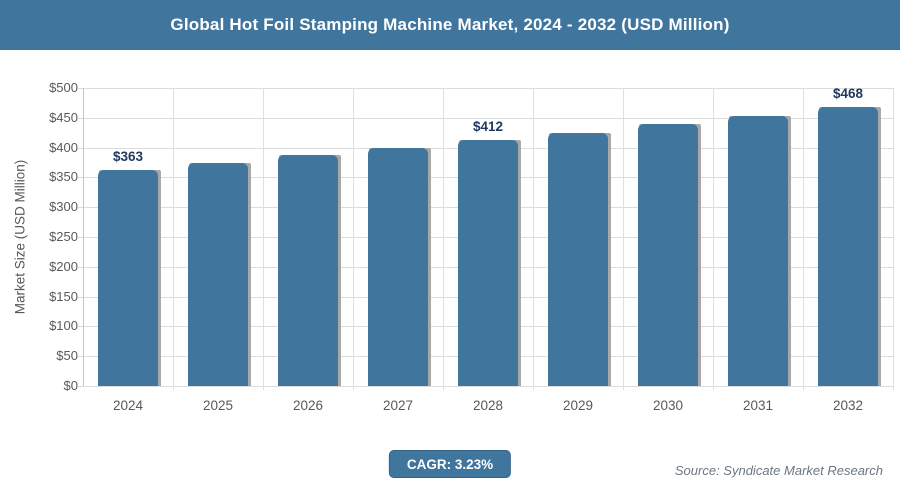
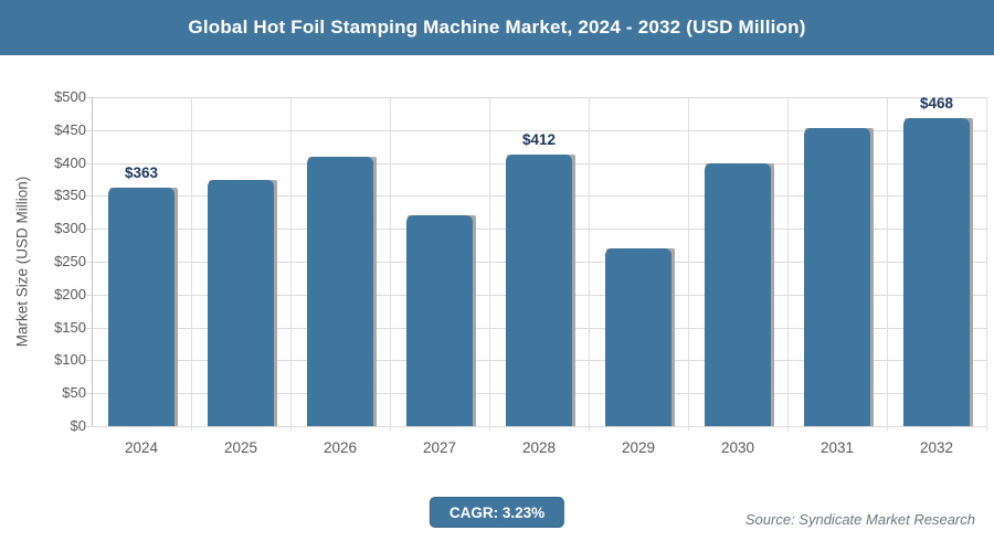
2026: $390 -> $410
2027: $400 -> $320
2029: $420 -> $270
2030: $440 -> $400
